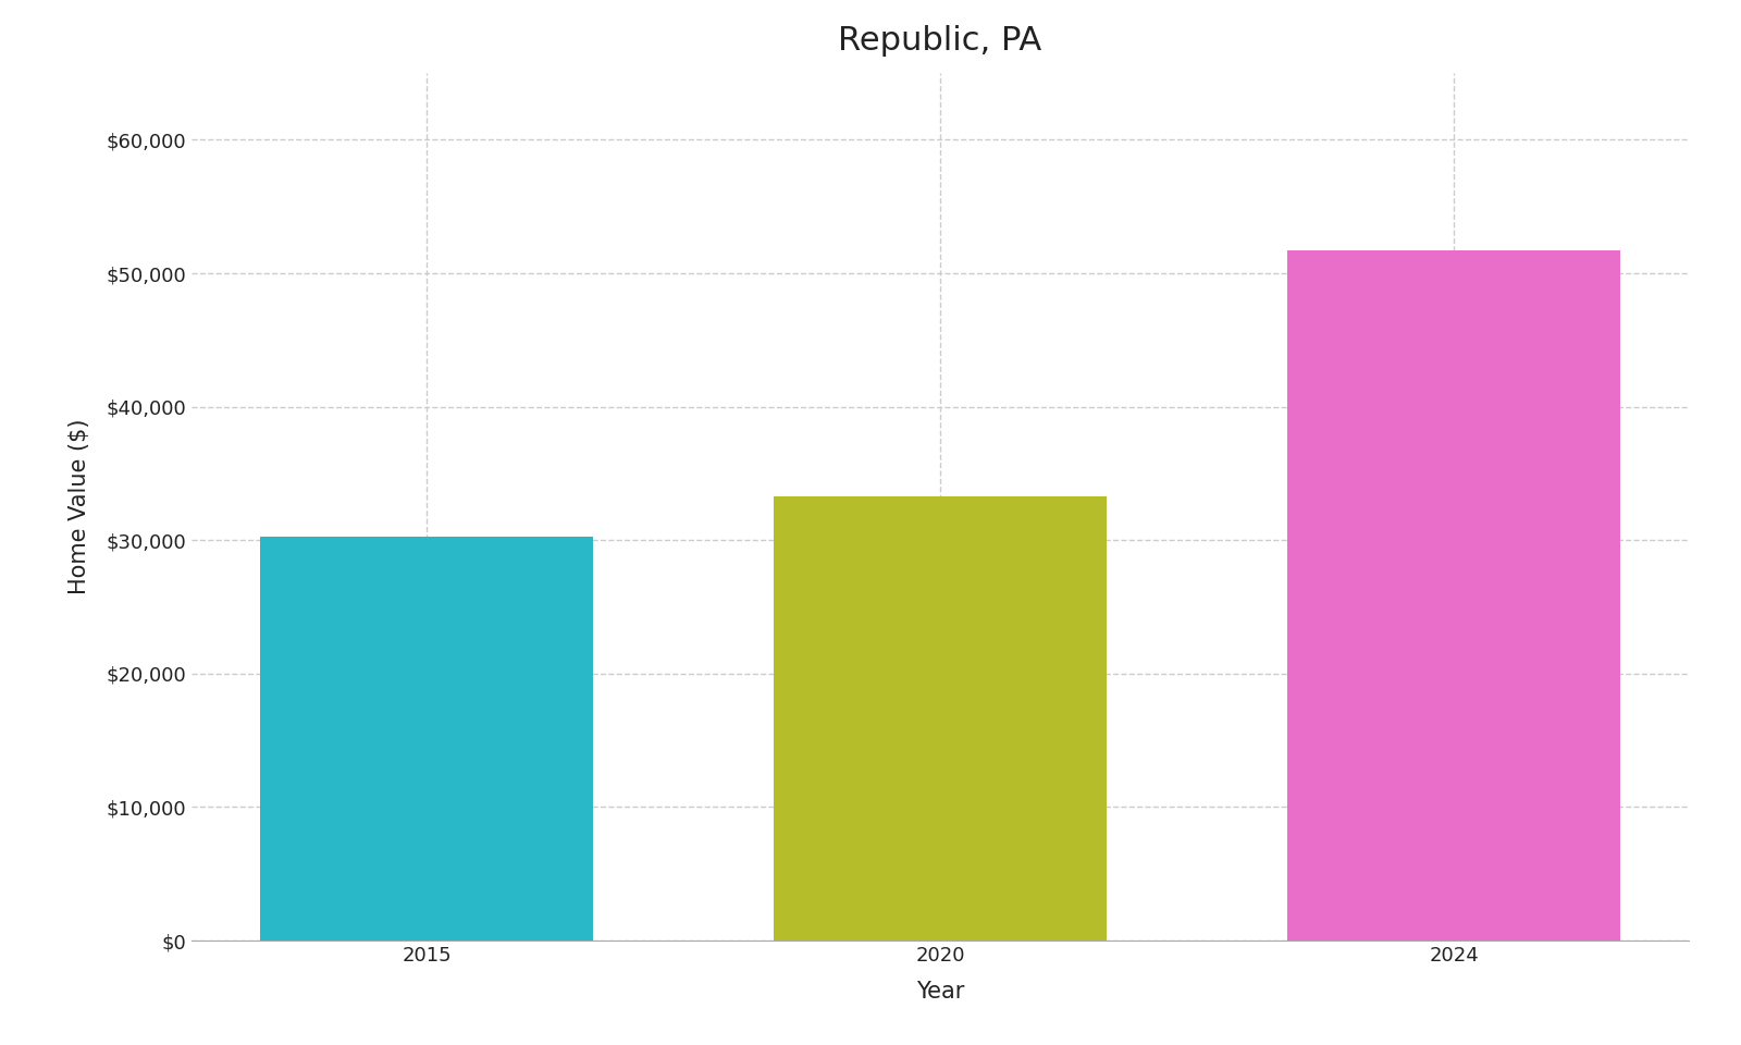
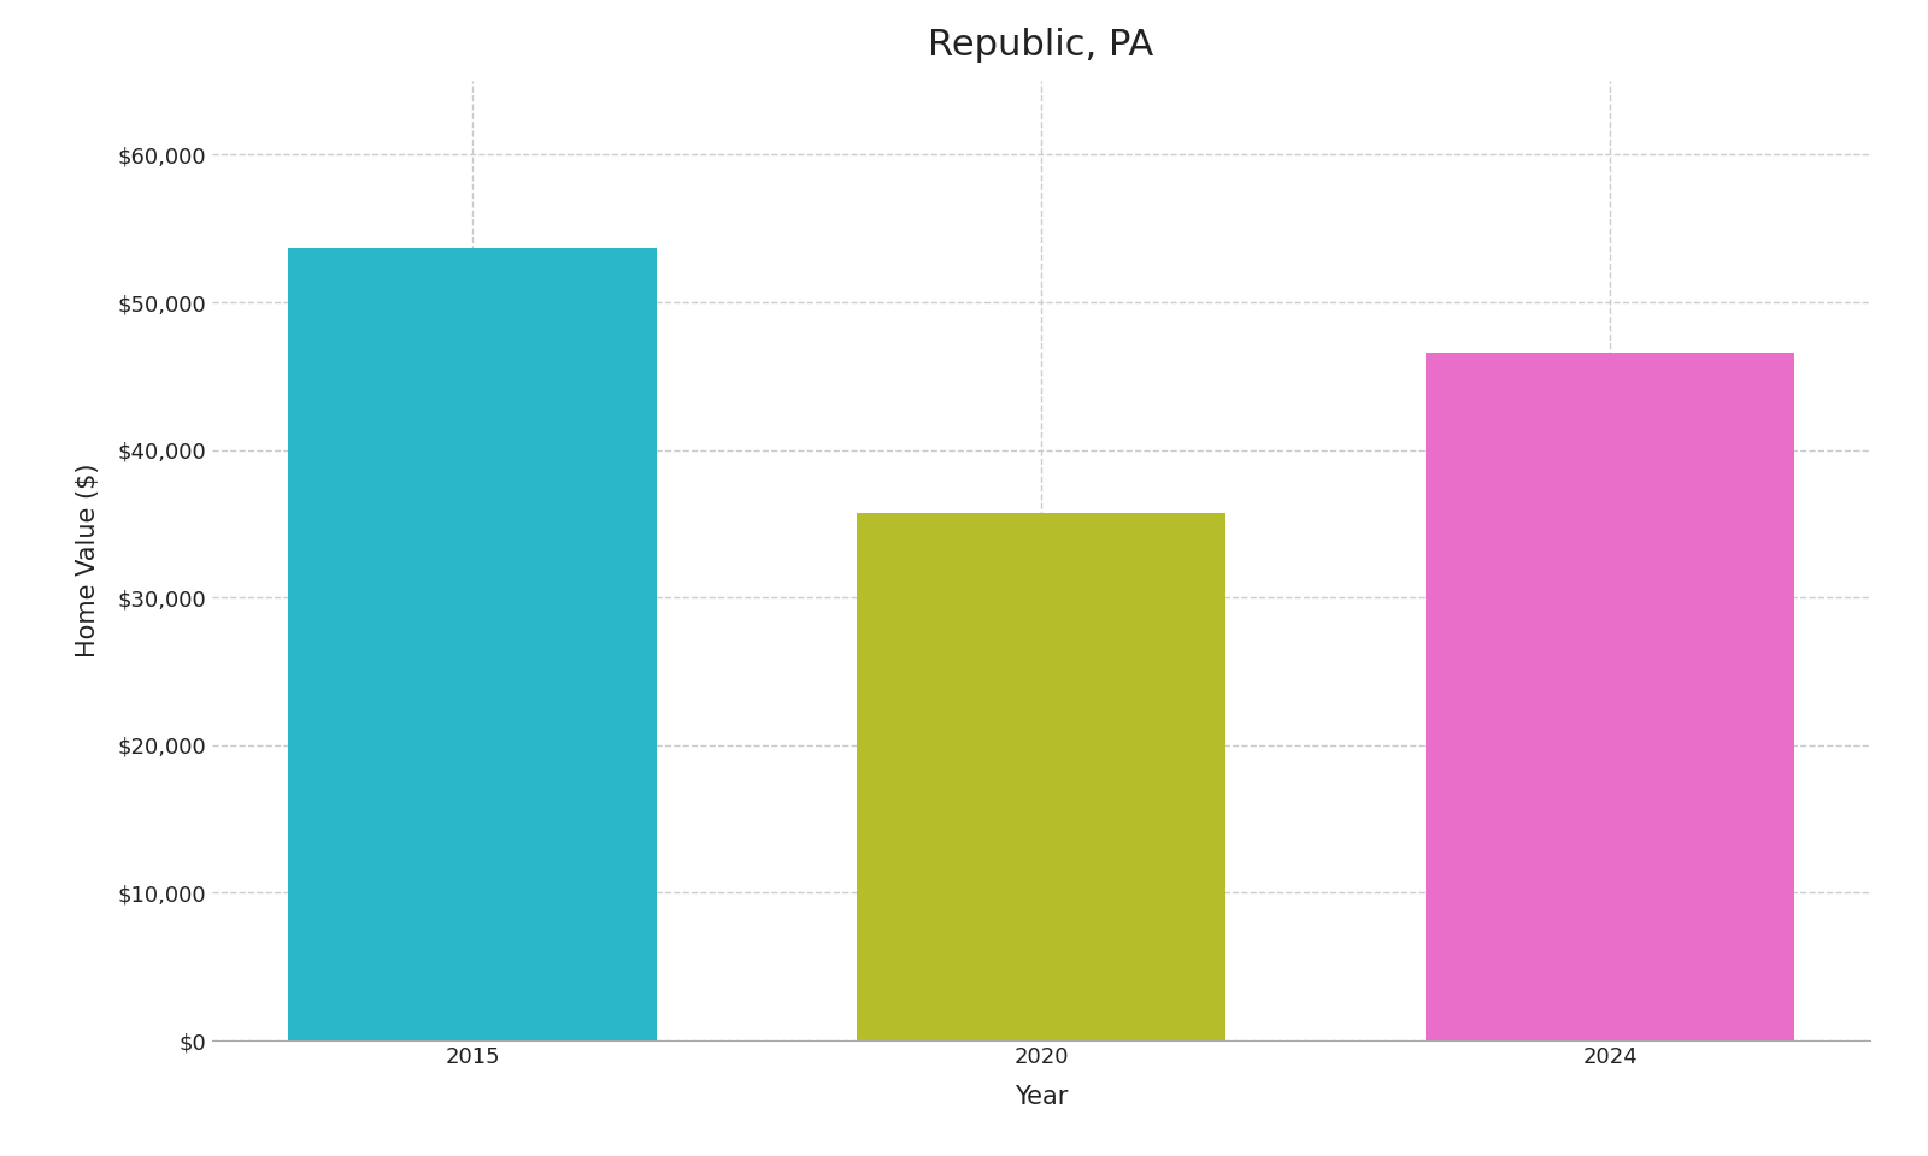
2015: $30,300 -> $53,700
2020: $33,300 -> $35,700
2024: $51,700 -> $46,600
